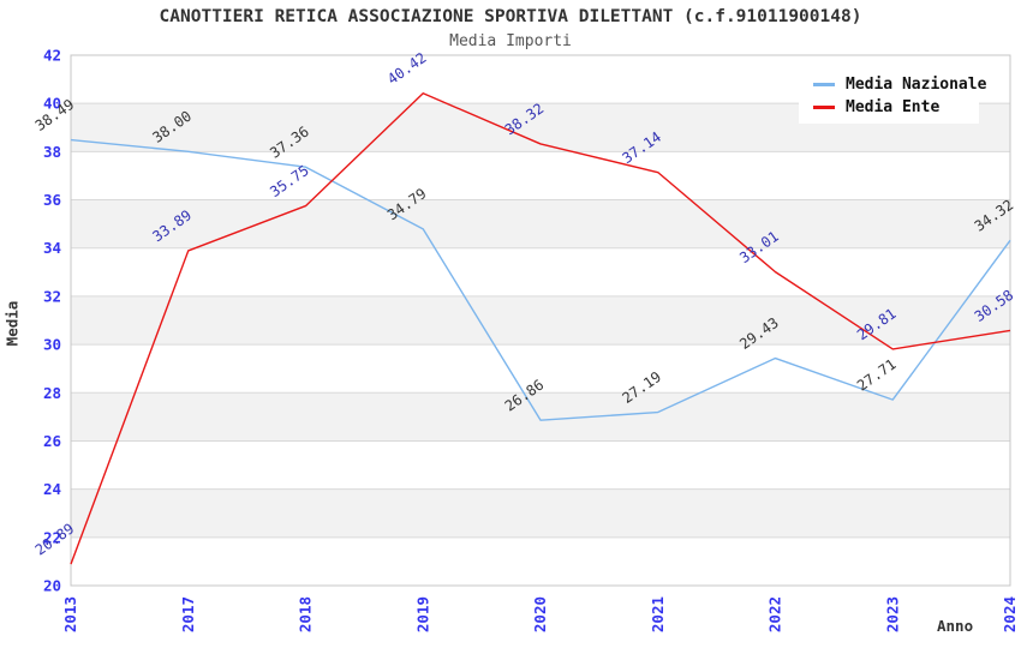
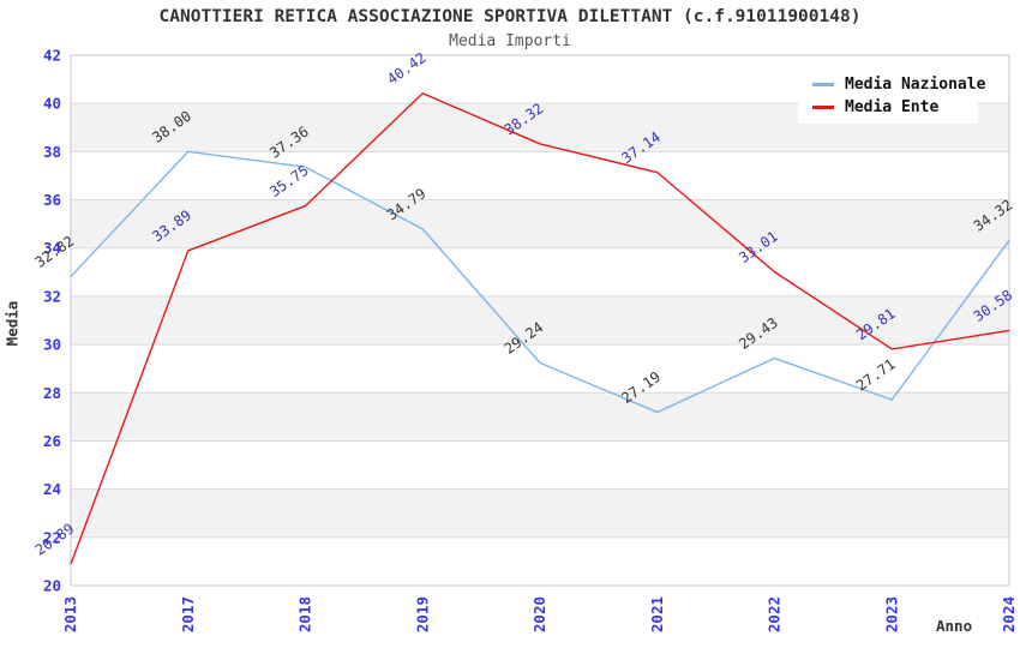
Media Nazionale/2013: 38.49 -> 32.82
Media Nazionale/2020: 26.86 -> 29.24
